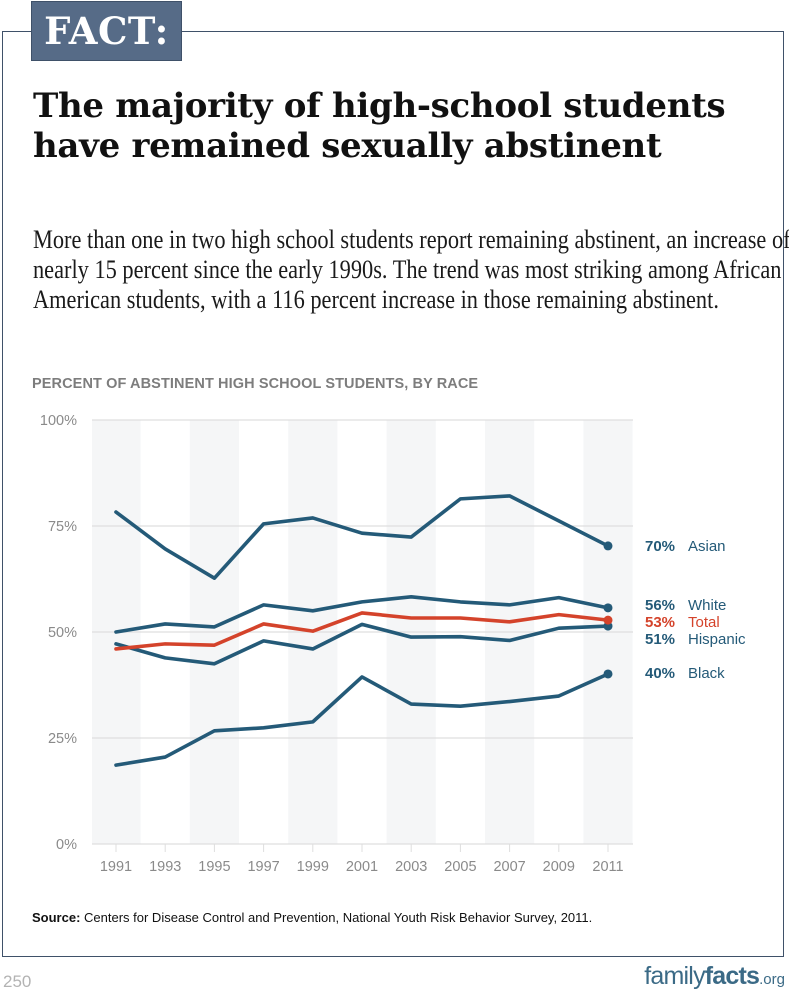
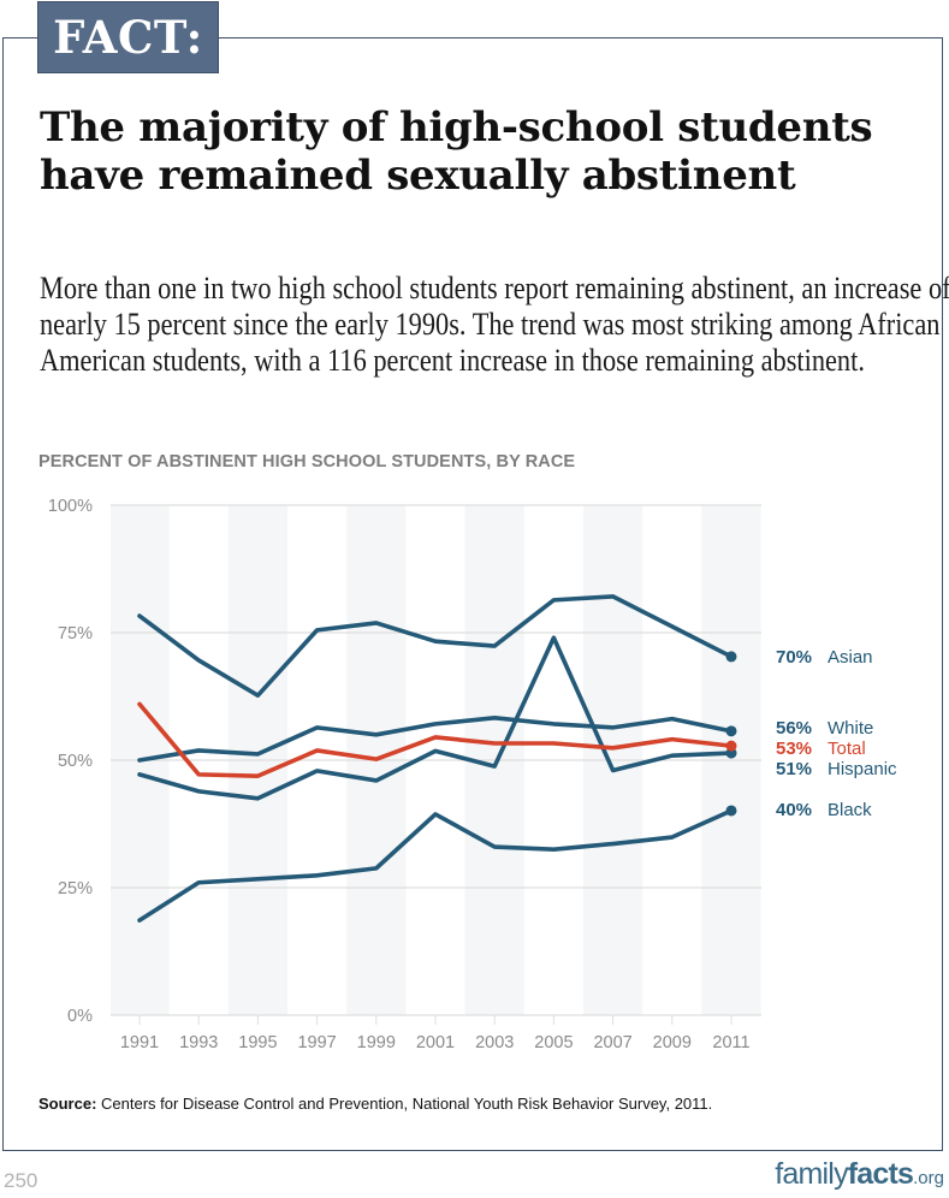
Total/1991: 46% -> 61%
Black/1993: 20% -> 26%
Hispanic/2005: 49% -> 74%
